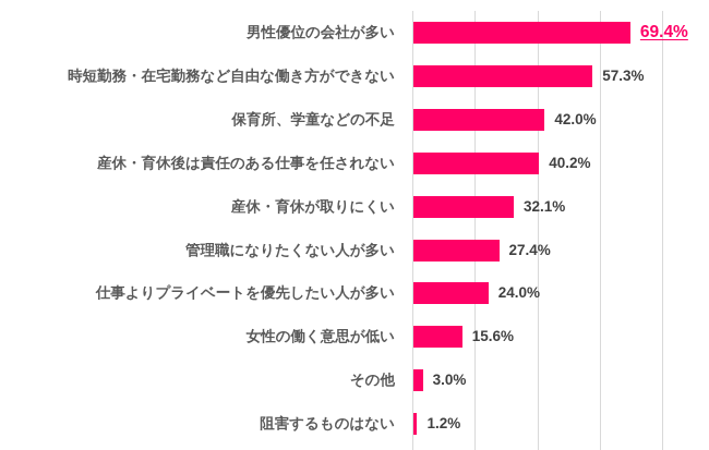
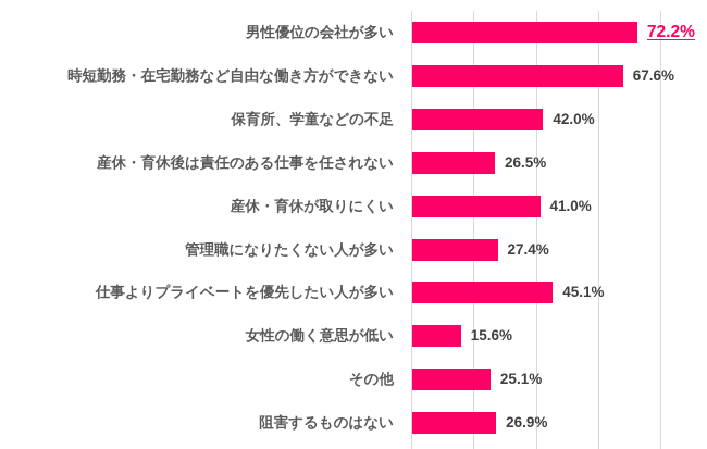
男性優位の会社が多い: 69.4% -> 72.2%
時短勤務・在宅勤務など自由な働き方ができない: 57.3% -> 67.6%
産休・育休後は責任のある仕事を任されない: 40.2% -> 26.5%
産休・育休が取りにくい: 32.1% -> 41.0%
仕事よりプライベートを優先したい人が多い: 24.0% -> 45.1%
その他: 3.0% -> 25.1%
阻害するものはない: 1.2% -> 26.9%
